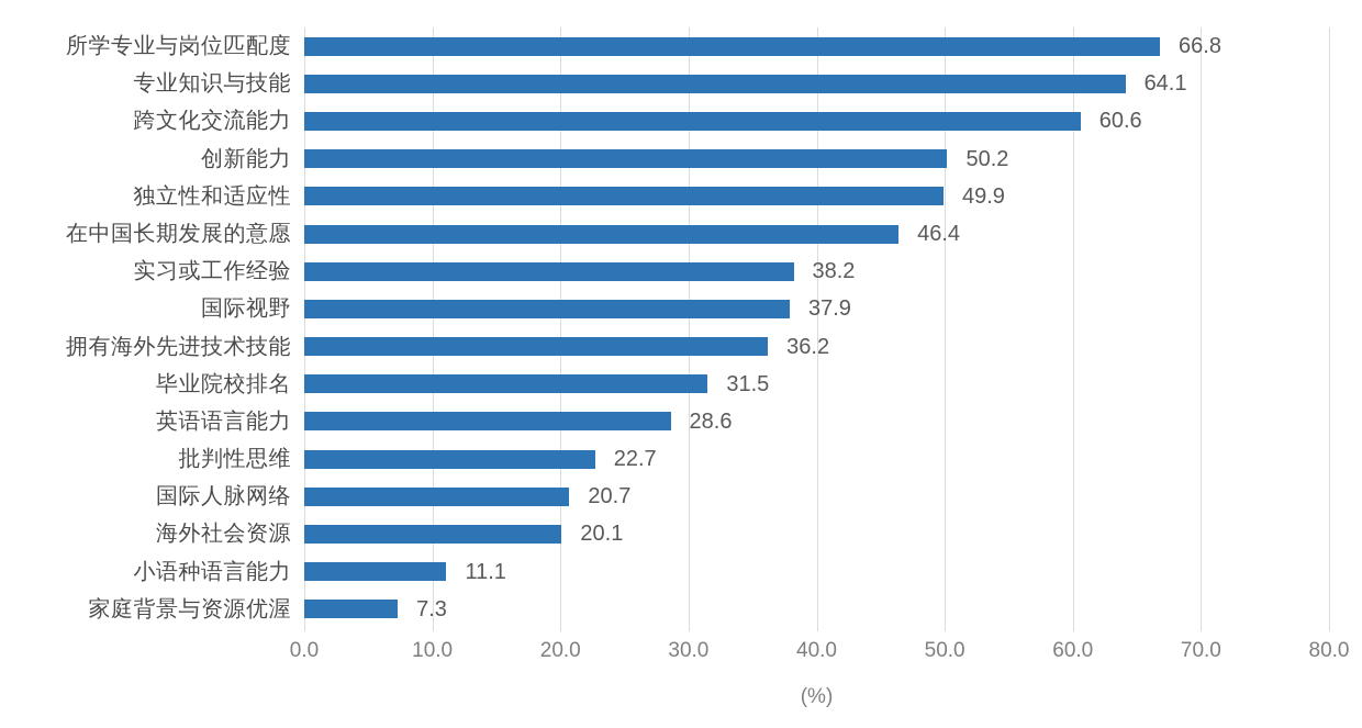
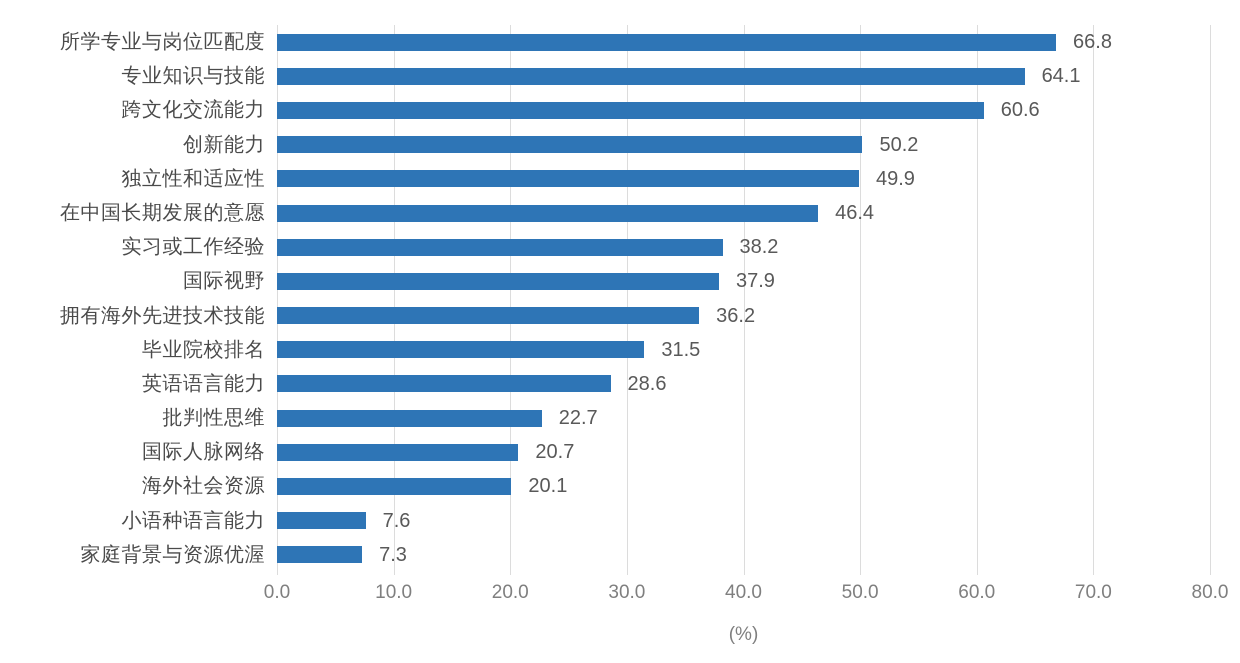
小语种语言能力: 11.1 -> 7.6
